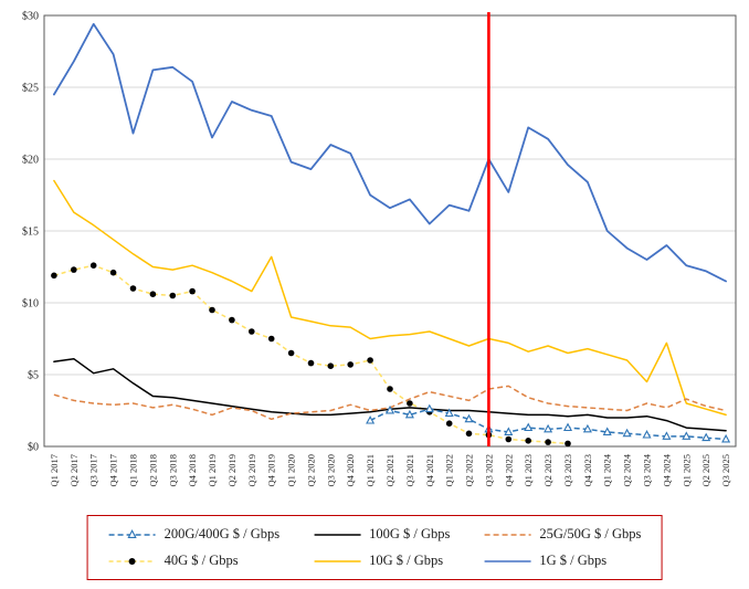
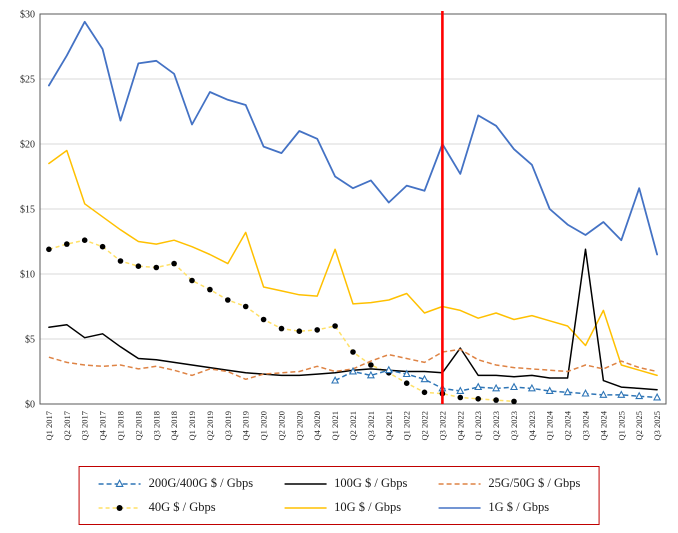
10G $ / Gbps/Q2 2017: $16.3 -> $19.5
10G $ / Gbps/Q1 2021: $7.5 -> $11.9
10G $ / Gbps/Q1 2022: $7.5 -> $8.5
100G $ / Gbps/Q4 2022: $2.3 -> $4.3
100G $ / Gbps/Q3 2024: $2.1 -> $11.9
1G $ / Gbps/Q2 2025: $12.2 -> $16.6
